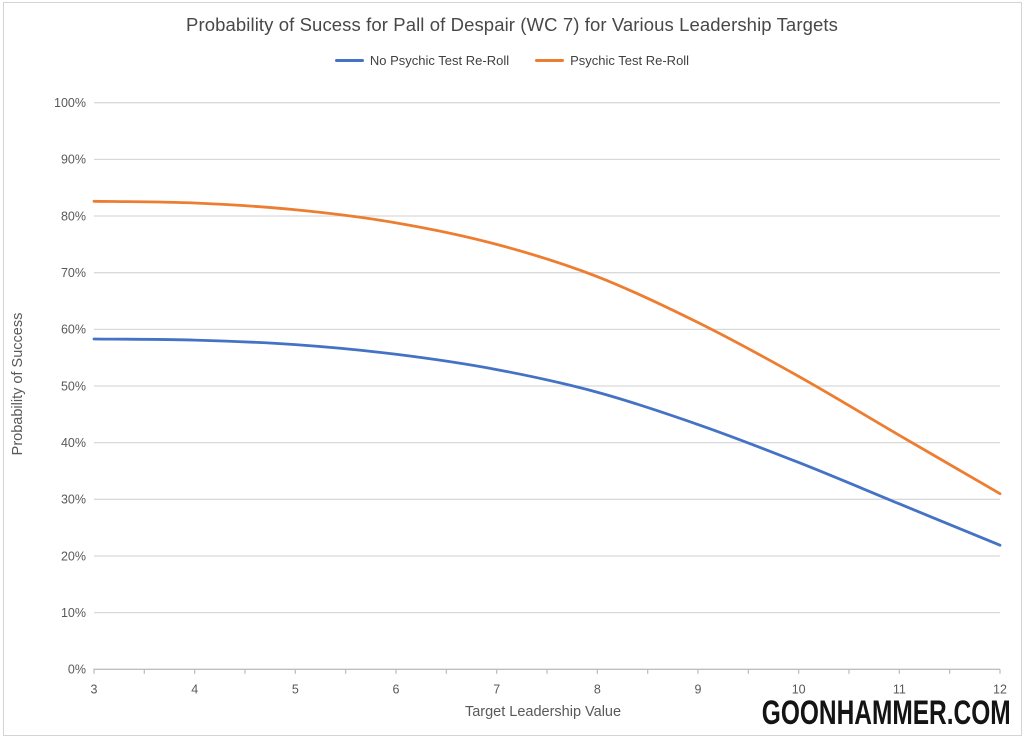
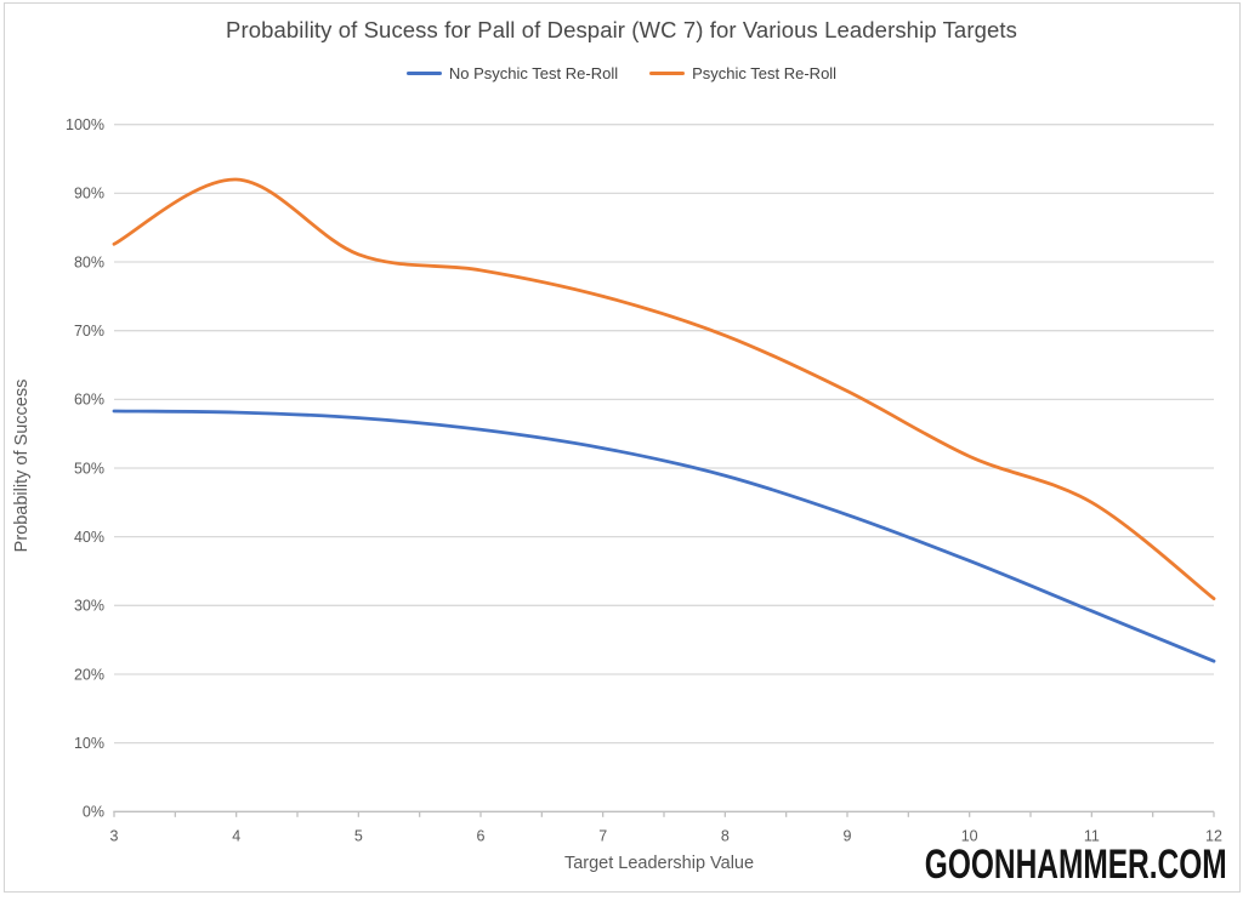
Psychic Test Re-Roll/4: 82% -> 92%
Psychic Test Re-Roll/11: 41% -> 45%
